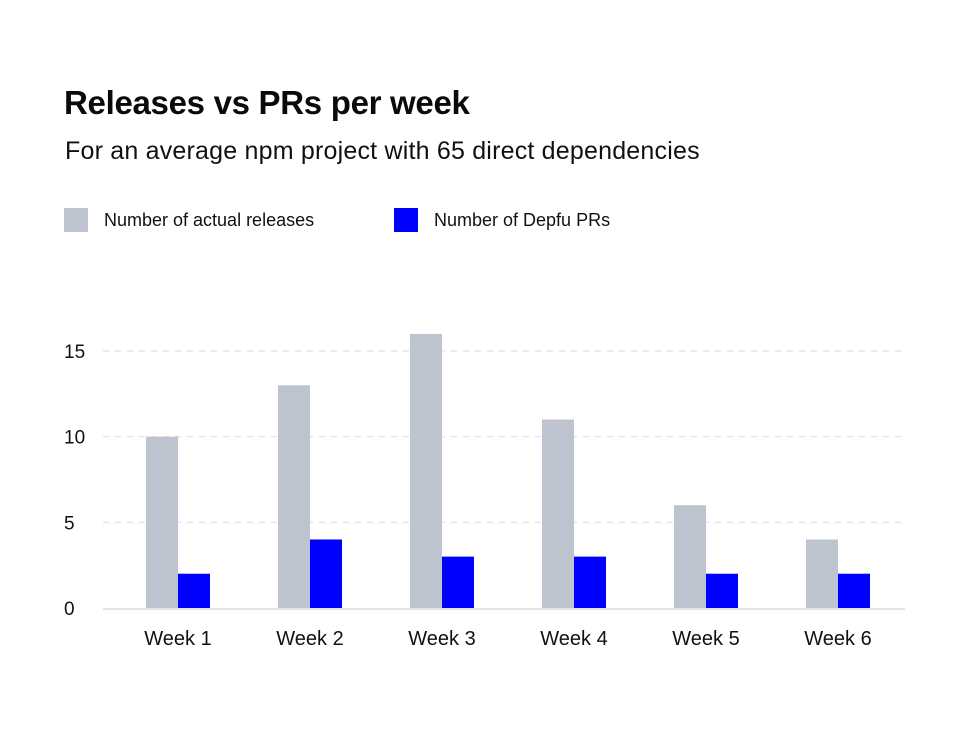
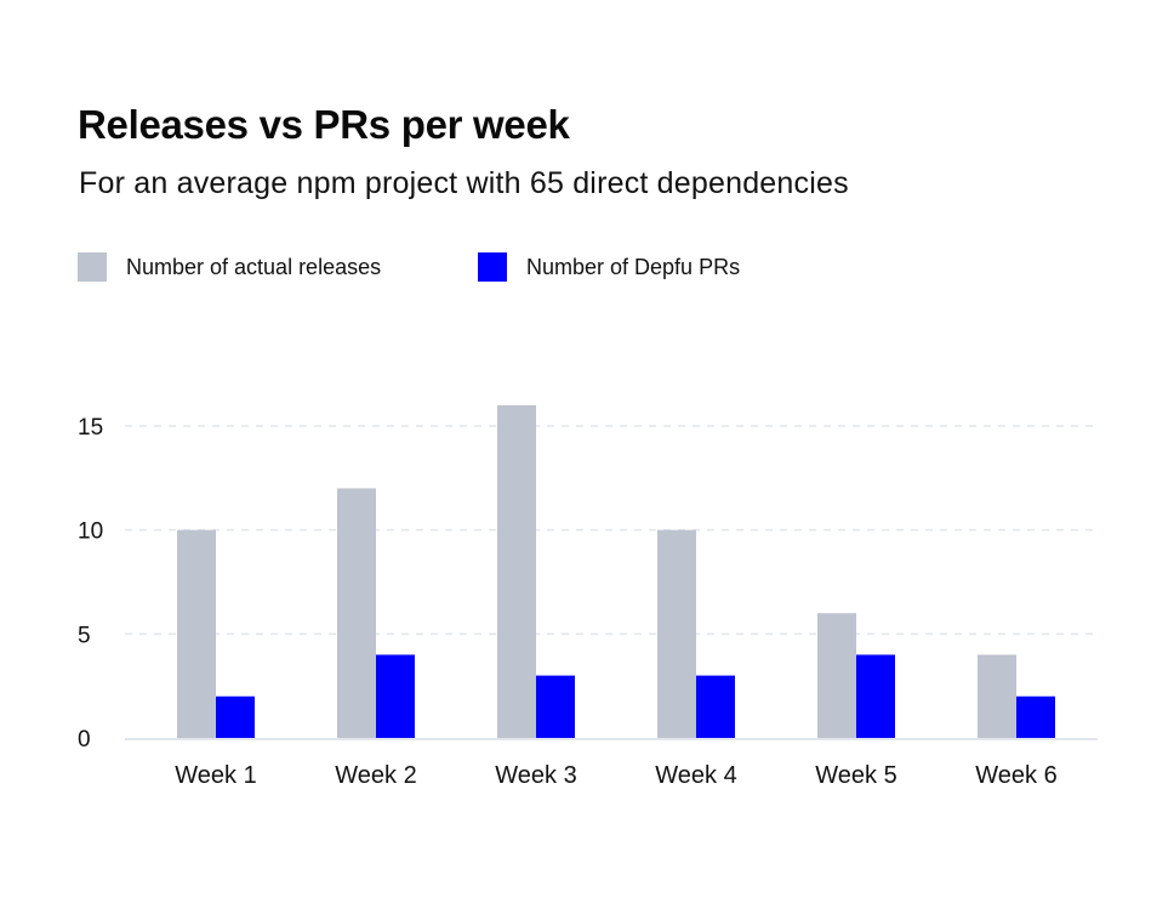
Number of actual releases/Week 2: 13 -> 12
Number of actual releases/Week 4: 11 -> 10
Number of Depfu PRs/Week 5: 2 -> 4
